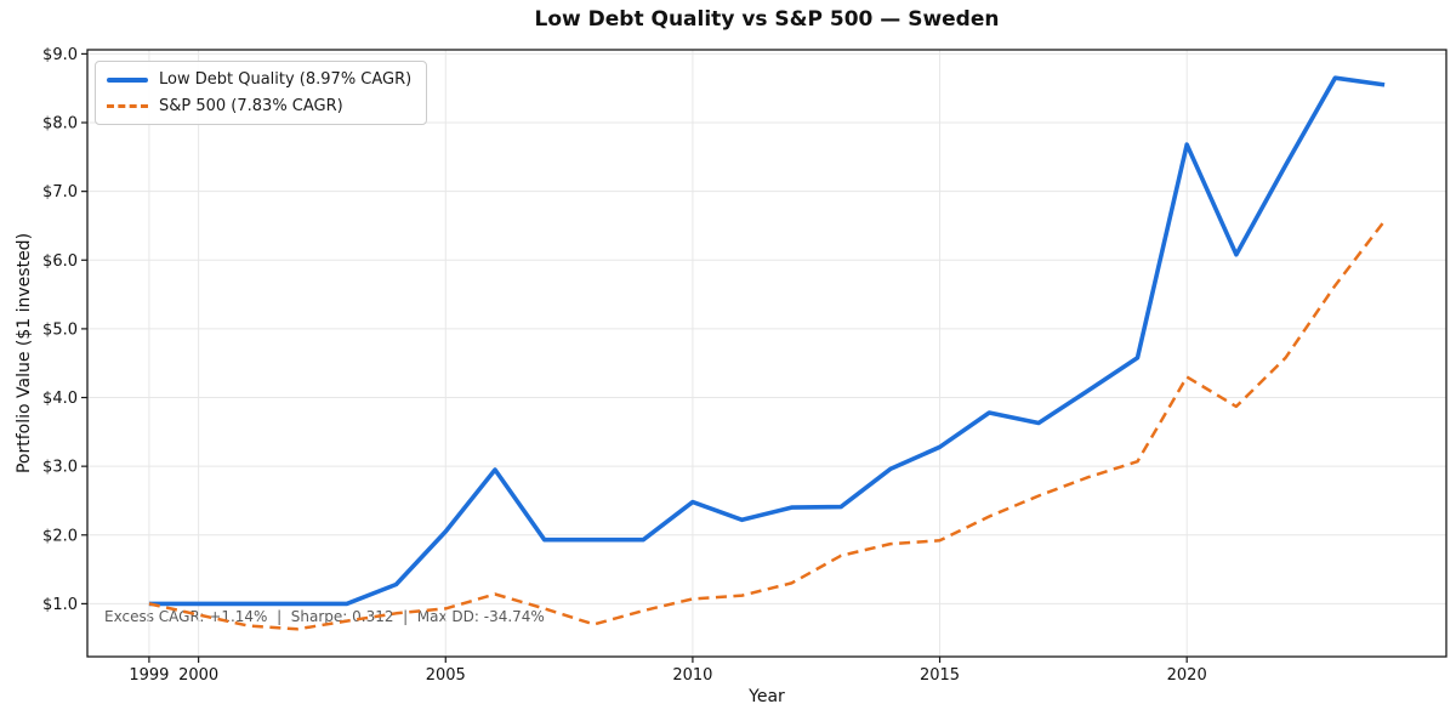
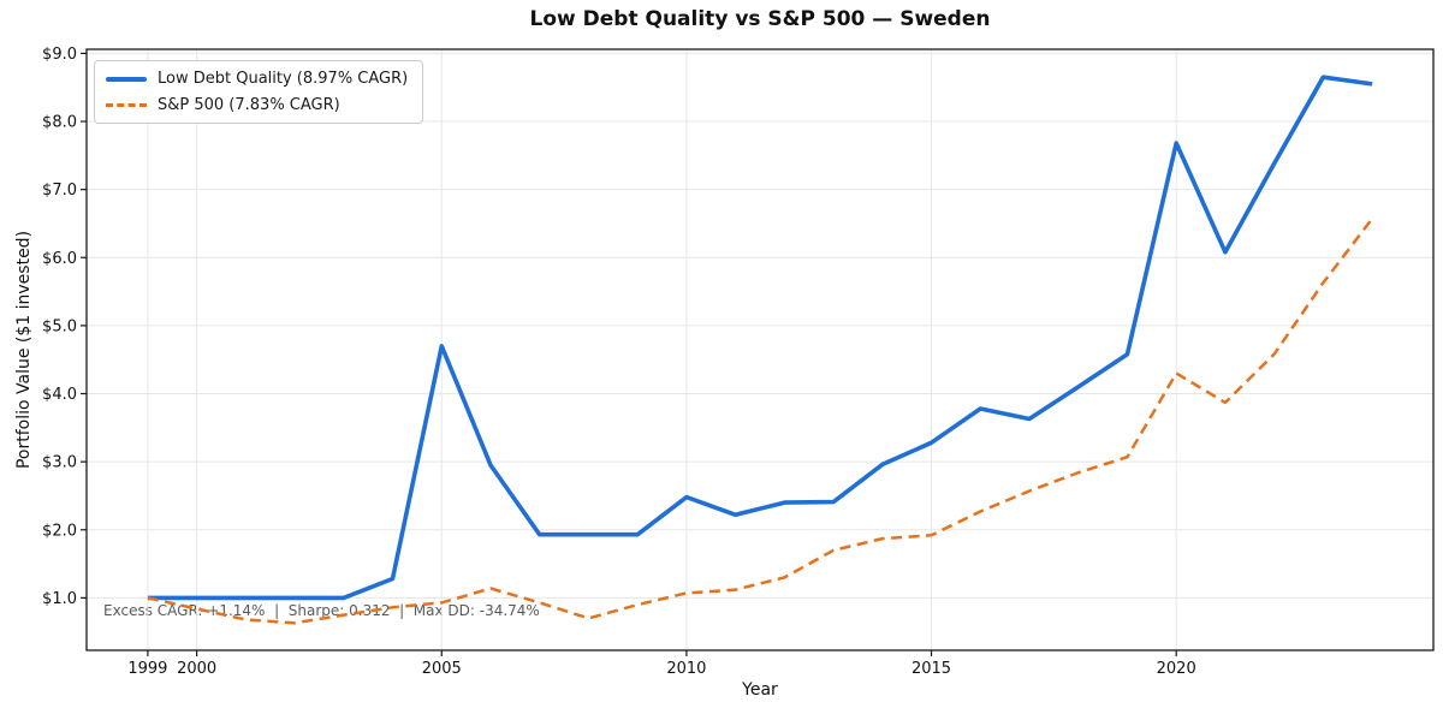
Low Debt Quality (8.97% CAGR)/2005: $2.0 -> $4.7
